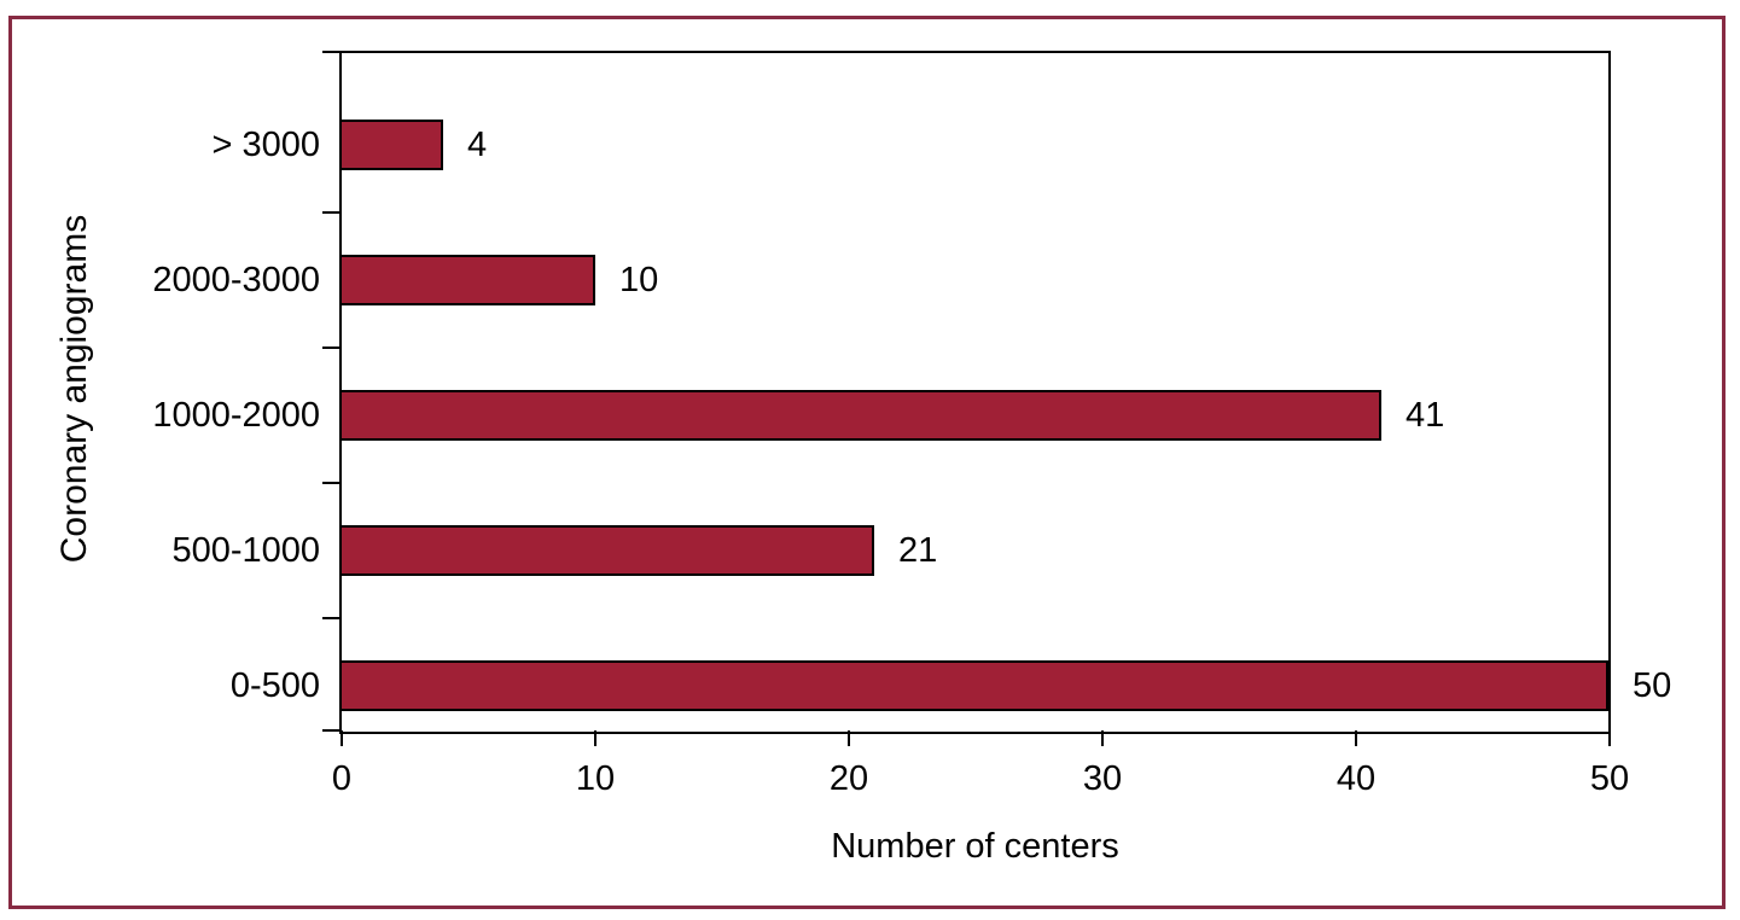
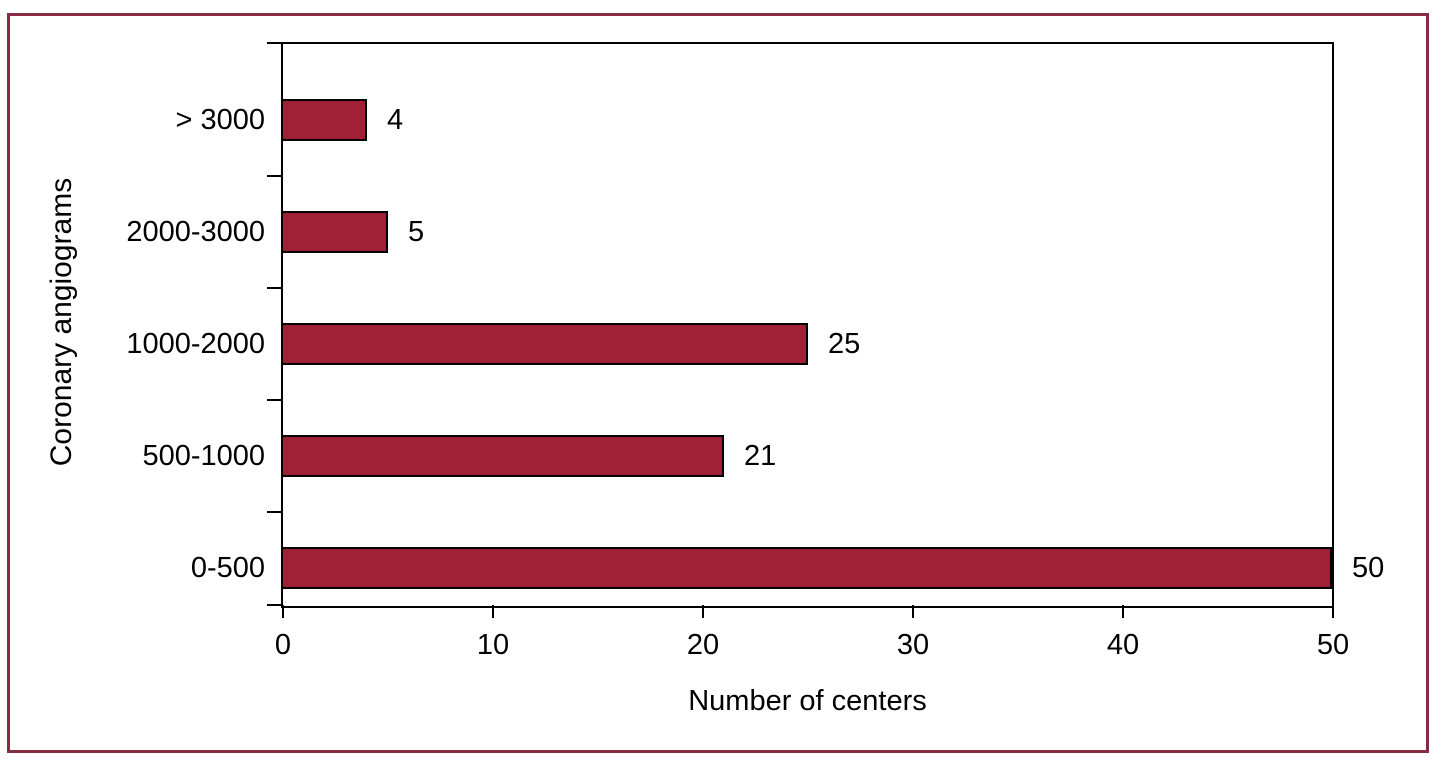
2000-3000: 10 -> 5
1000-2000: 41 -> 25
